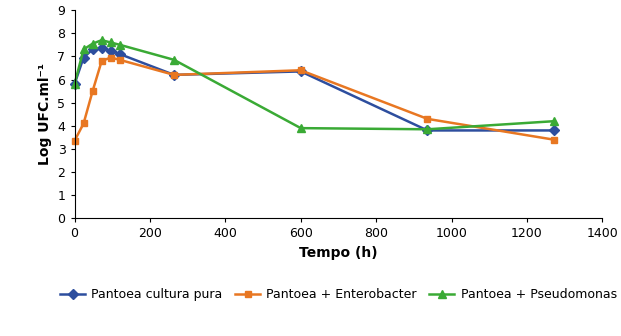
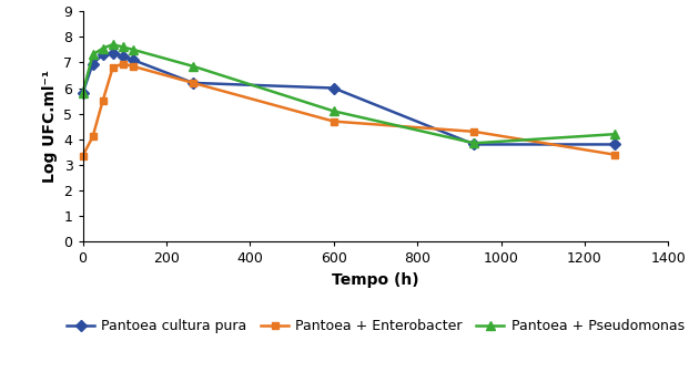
Pantoea cultura pura/600: 6.35 -> 6.00
Pantoea + Enterobacter/600: 6.40 -> 4.70
Pantoea + Pseudomonas/600: 3.90 -> 5.10
